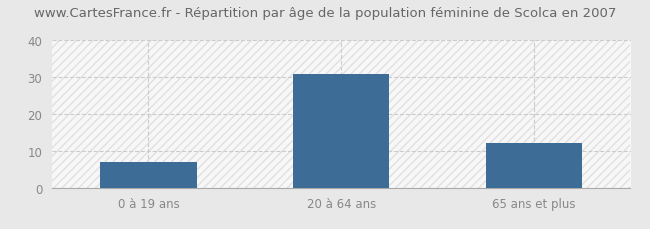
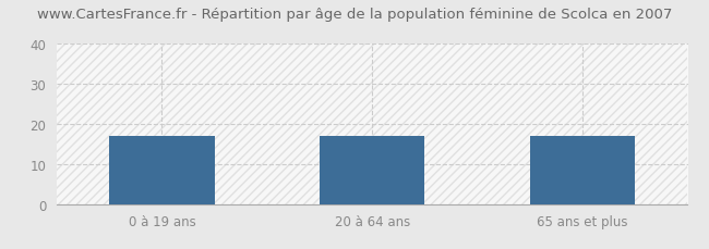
0 à 19 ans: 7 -> 17
20 à 64 ans: 31 -> 17
65 ans et plus: 12 -> 17
